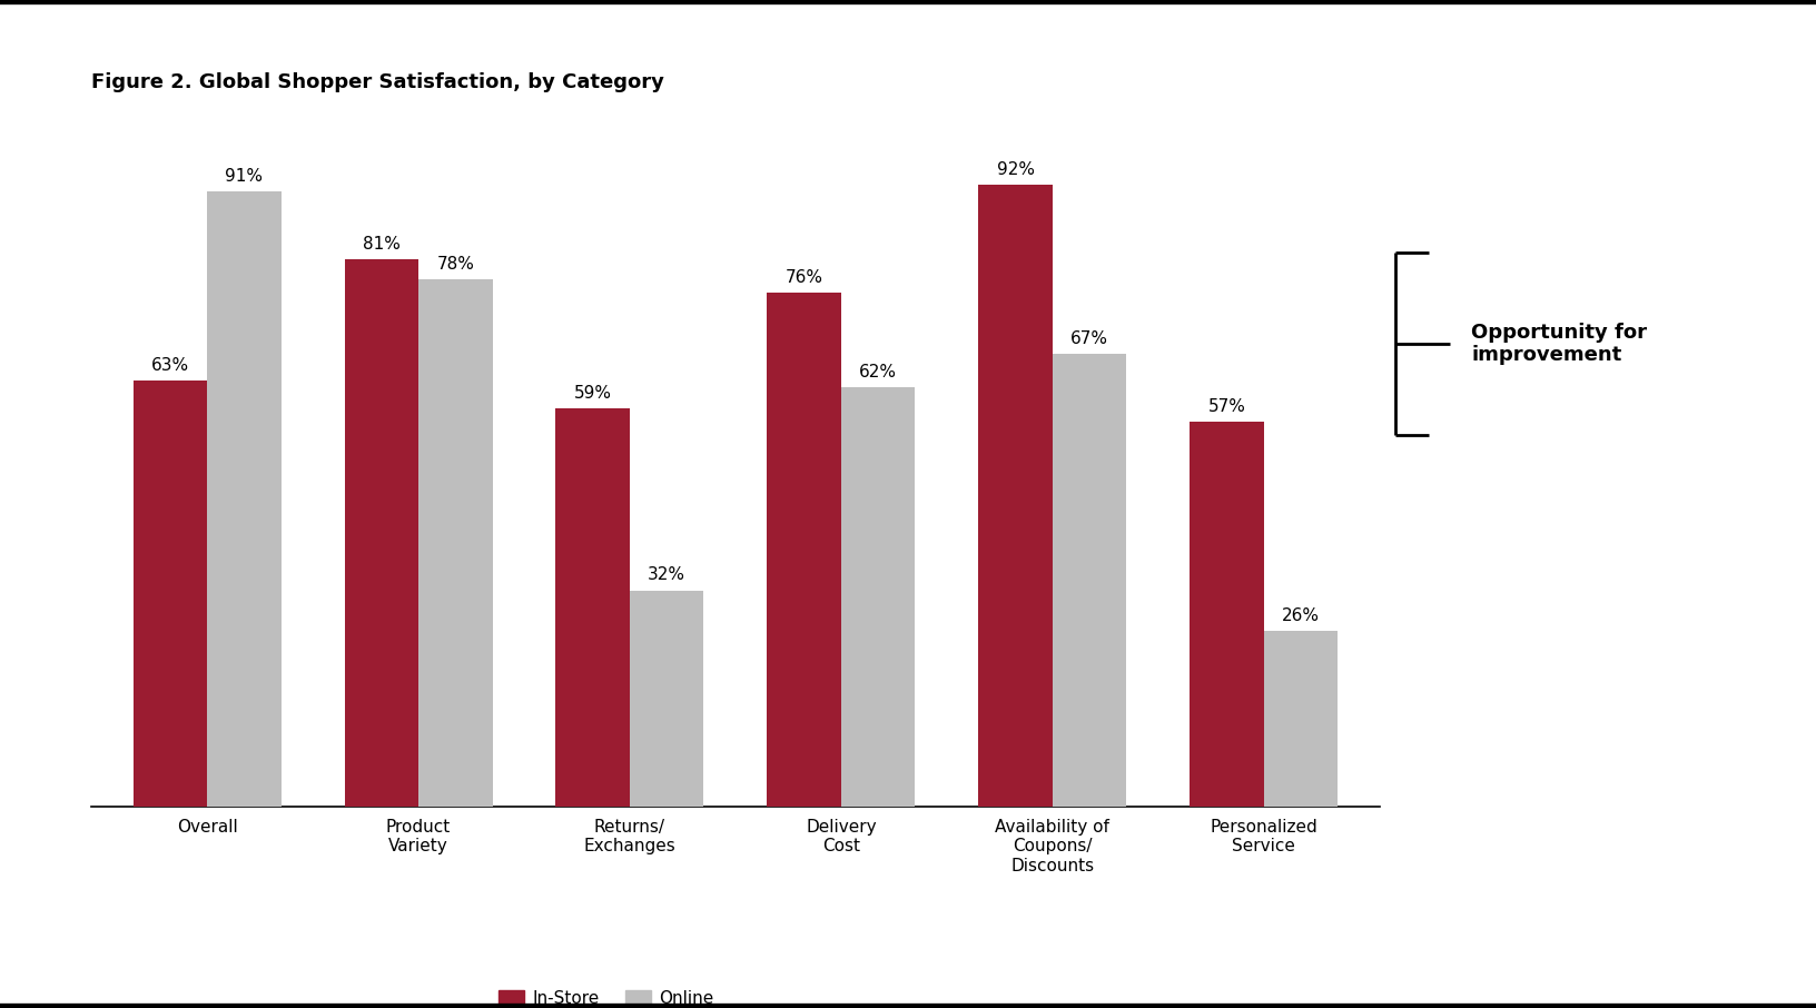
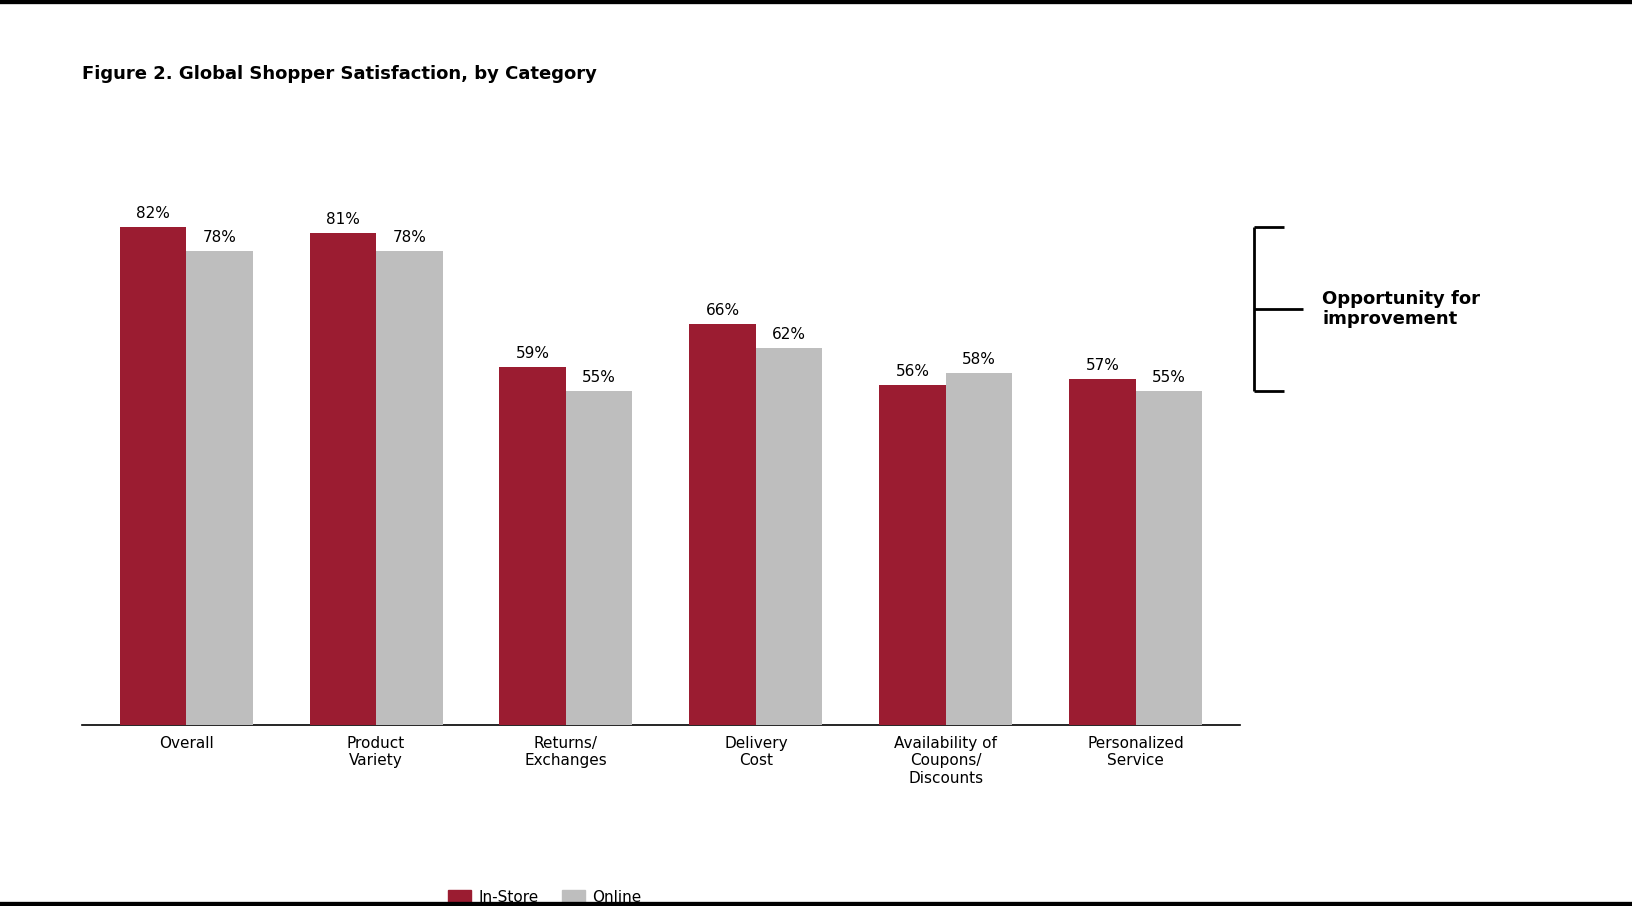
In-Store/Overall: 63% -> 82%
Online/Overall: 91% -> 78%
Online/Returns/ Exchanges: 32% -> 55%
In-Store/Delivery Cost: 76% -> 66%
In-Store/Availability of Coupons/ Discounts: 92% -> 56%
Online/Availability of Coupons/ Discounts: 67% -> 58%
Online/Personalized Service: 26% -> 55%
